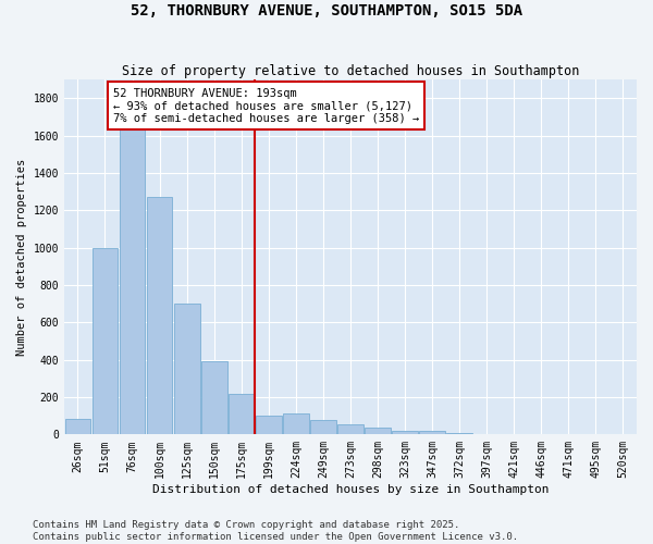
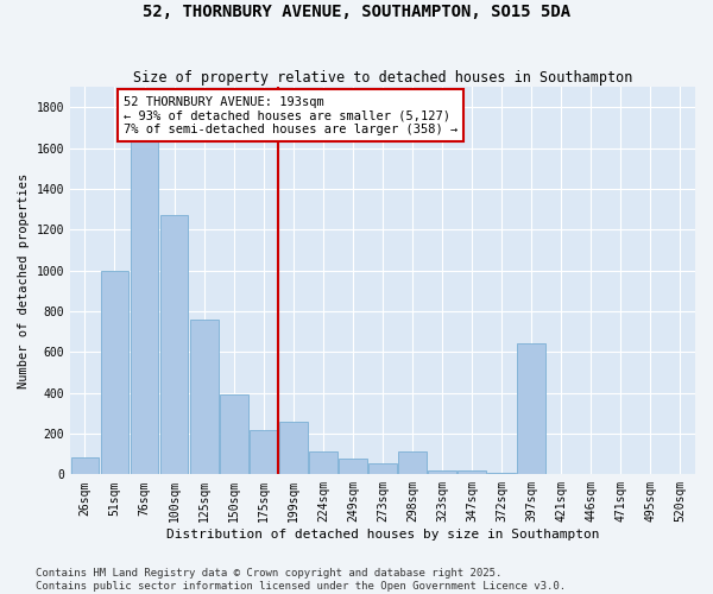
125sqm: 700 -> 760
199sqm: 100 -> 260
298sqm: 40 -> 110
397sqm: 0 -> 640
